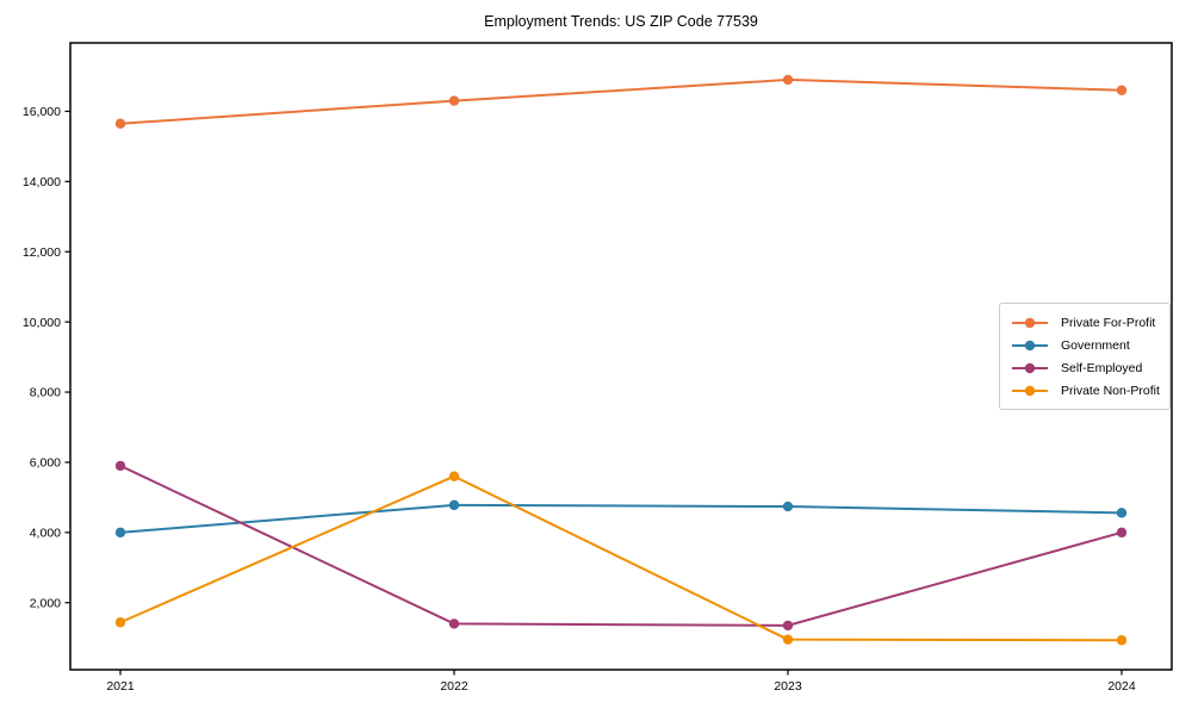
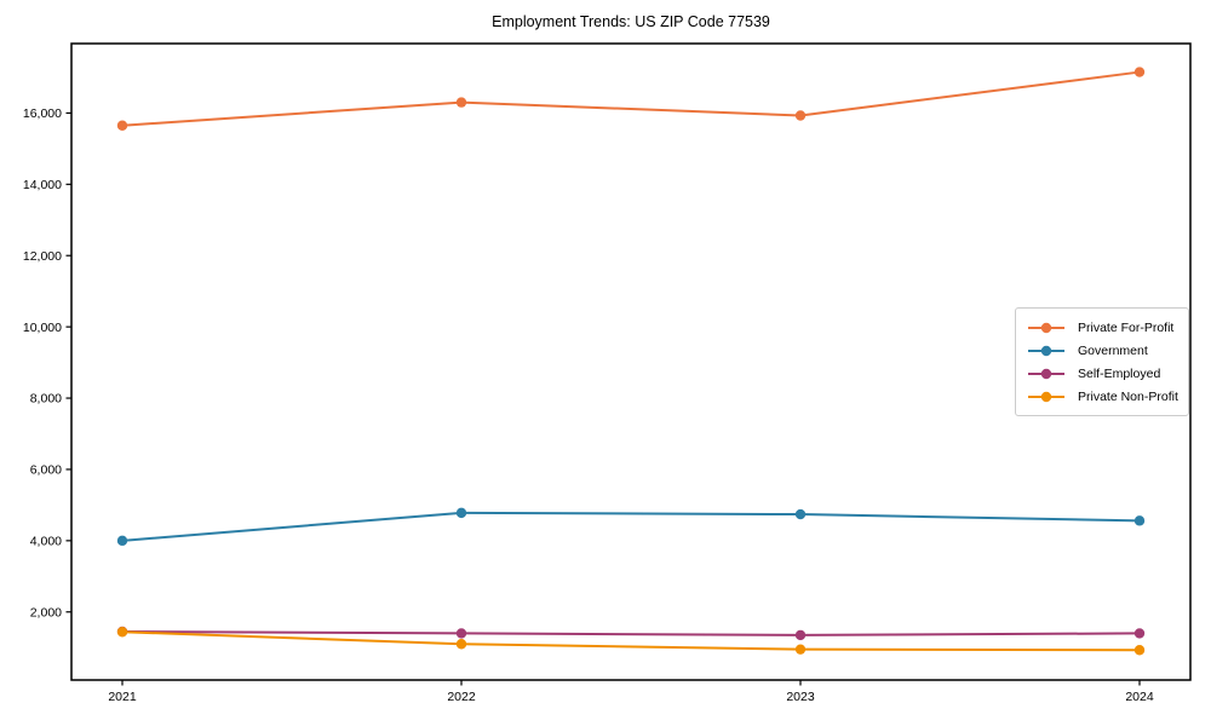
Self-Employed/2021: 5900 -> 1400
Private Non-Profit/2022: 5600 -> 1100
Private For-Profit/2023: 16900 -> 15900
Private For-Profit/2024: 16600 -> 17200
Self-Employed/2024: 4000 -> 1400
